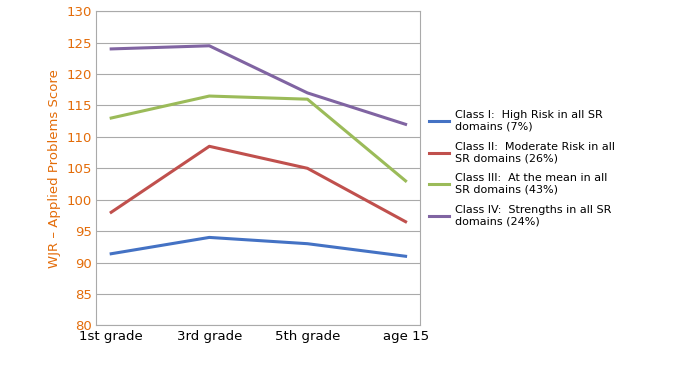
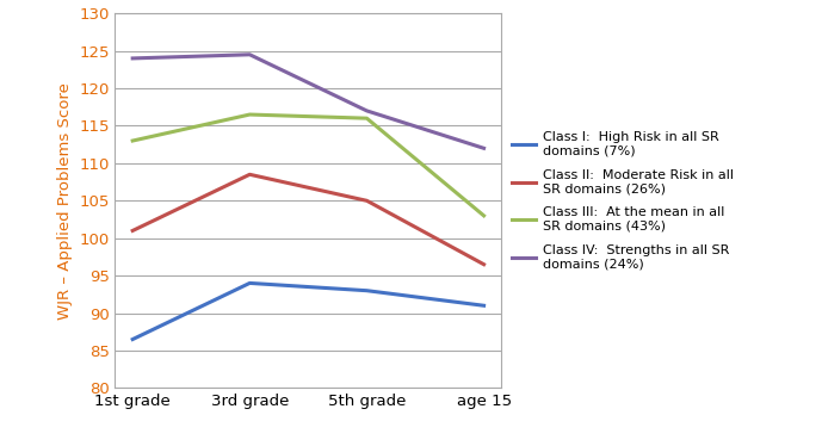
Class I: High Risk in all SR domains (7%)/1st grade: 91.4 -> 86.5
Class II: Moderate Risk in all SR domains (26%)/1st grade: 98.0 -> 101.0
